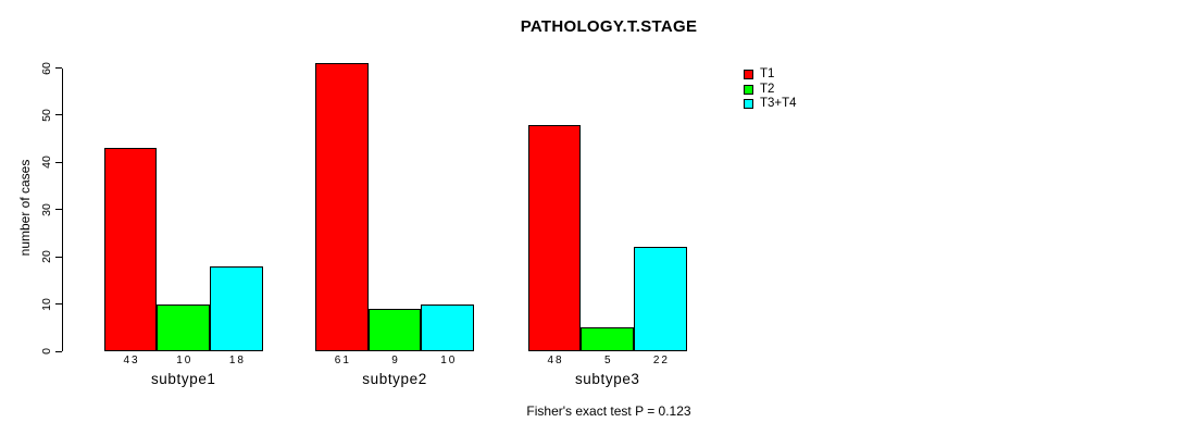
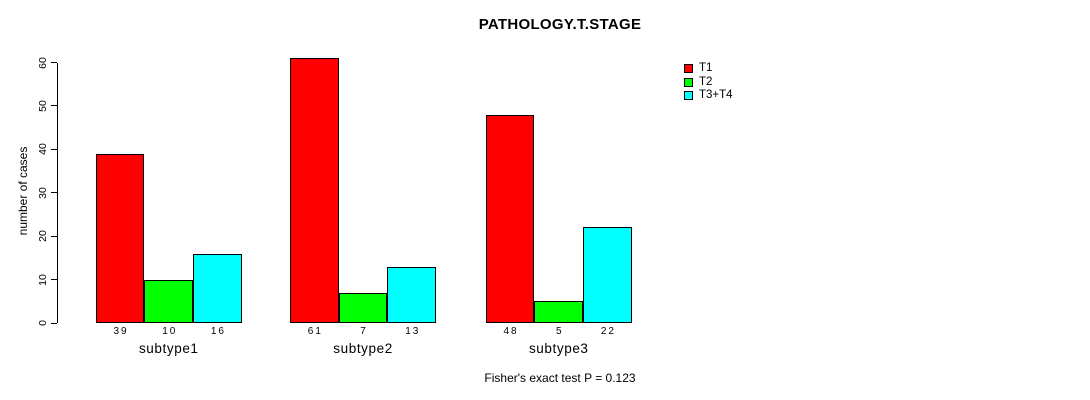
T1/subtype1: 43 -> 39
T3+T4/subtype1: 18 -> 16
T2/subtype2: 9 -> 7
T3+T4/subtype2: 10 -> 13
